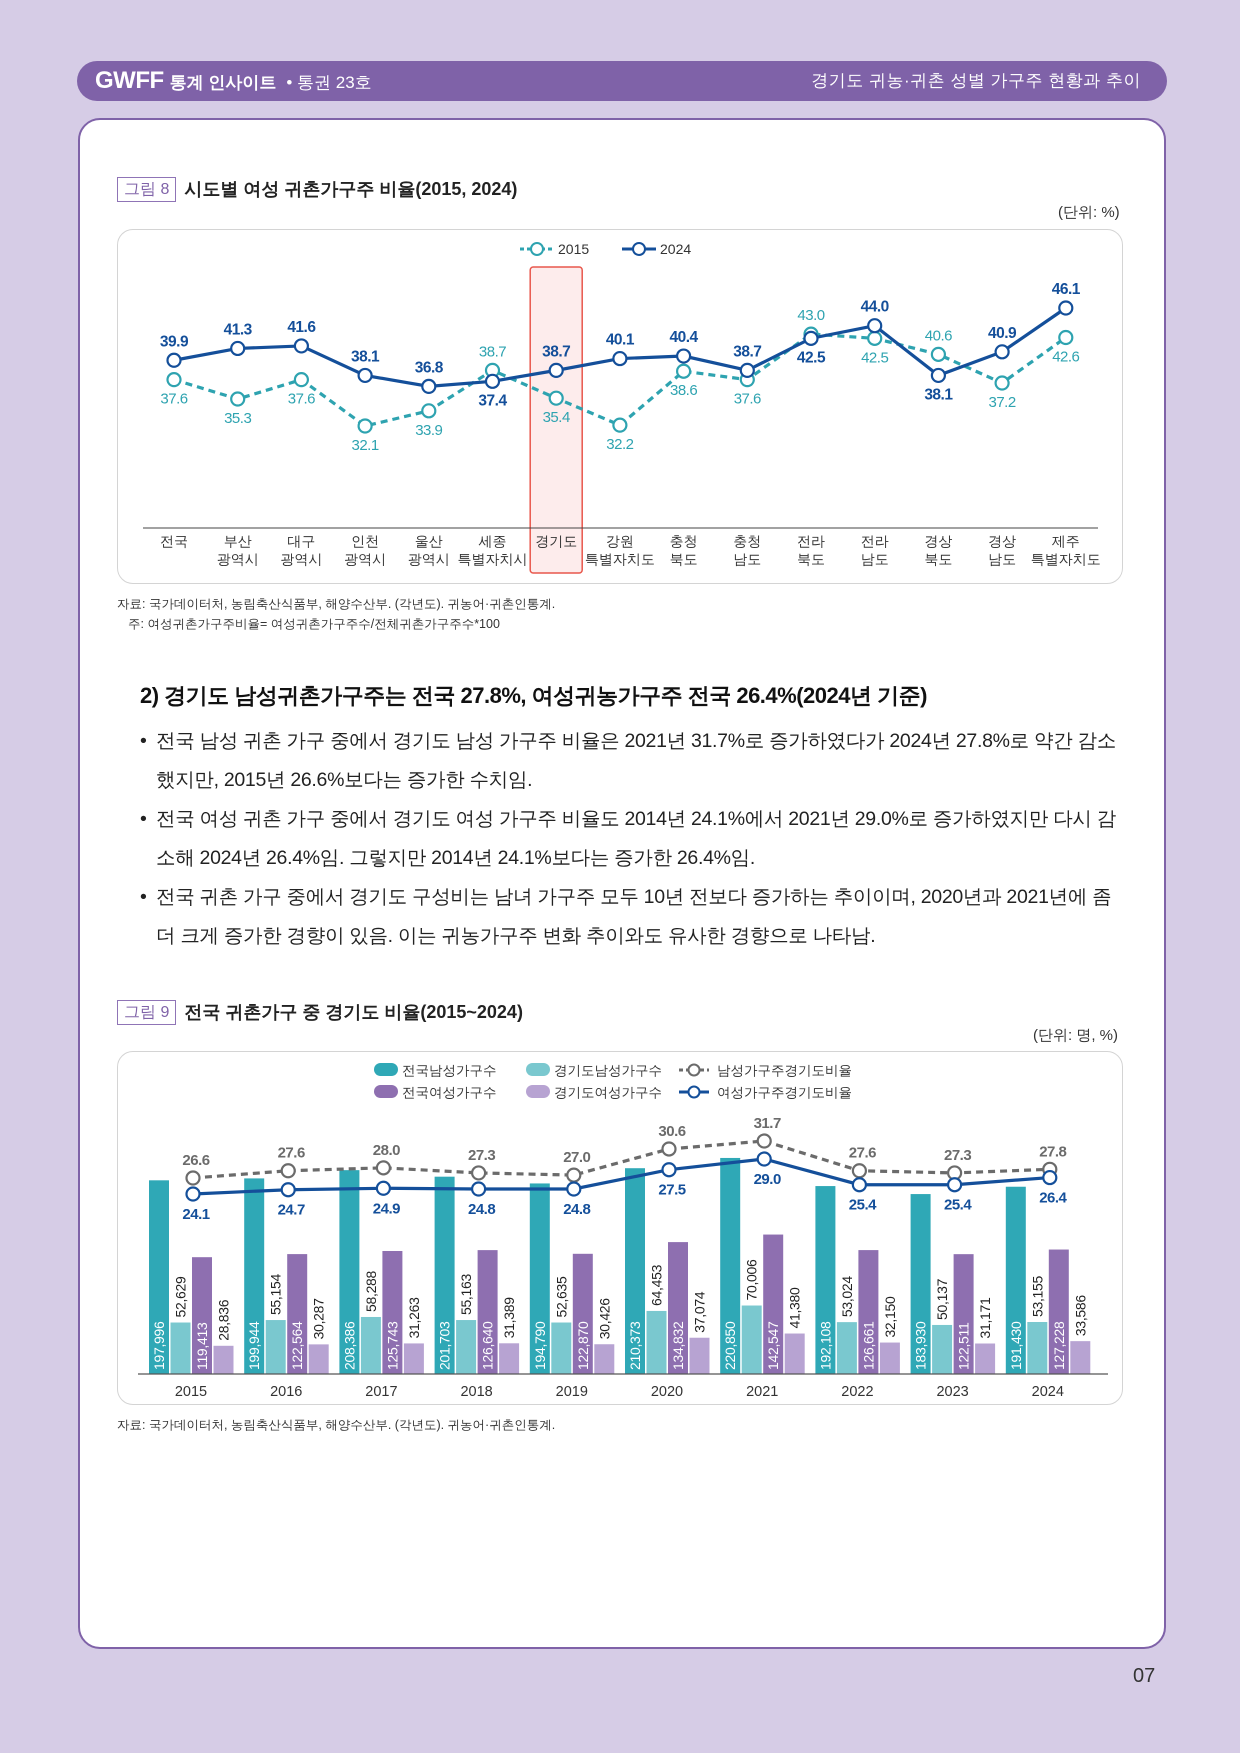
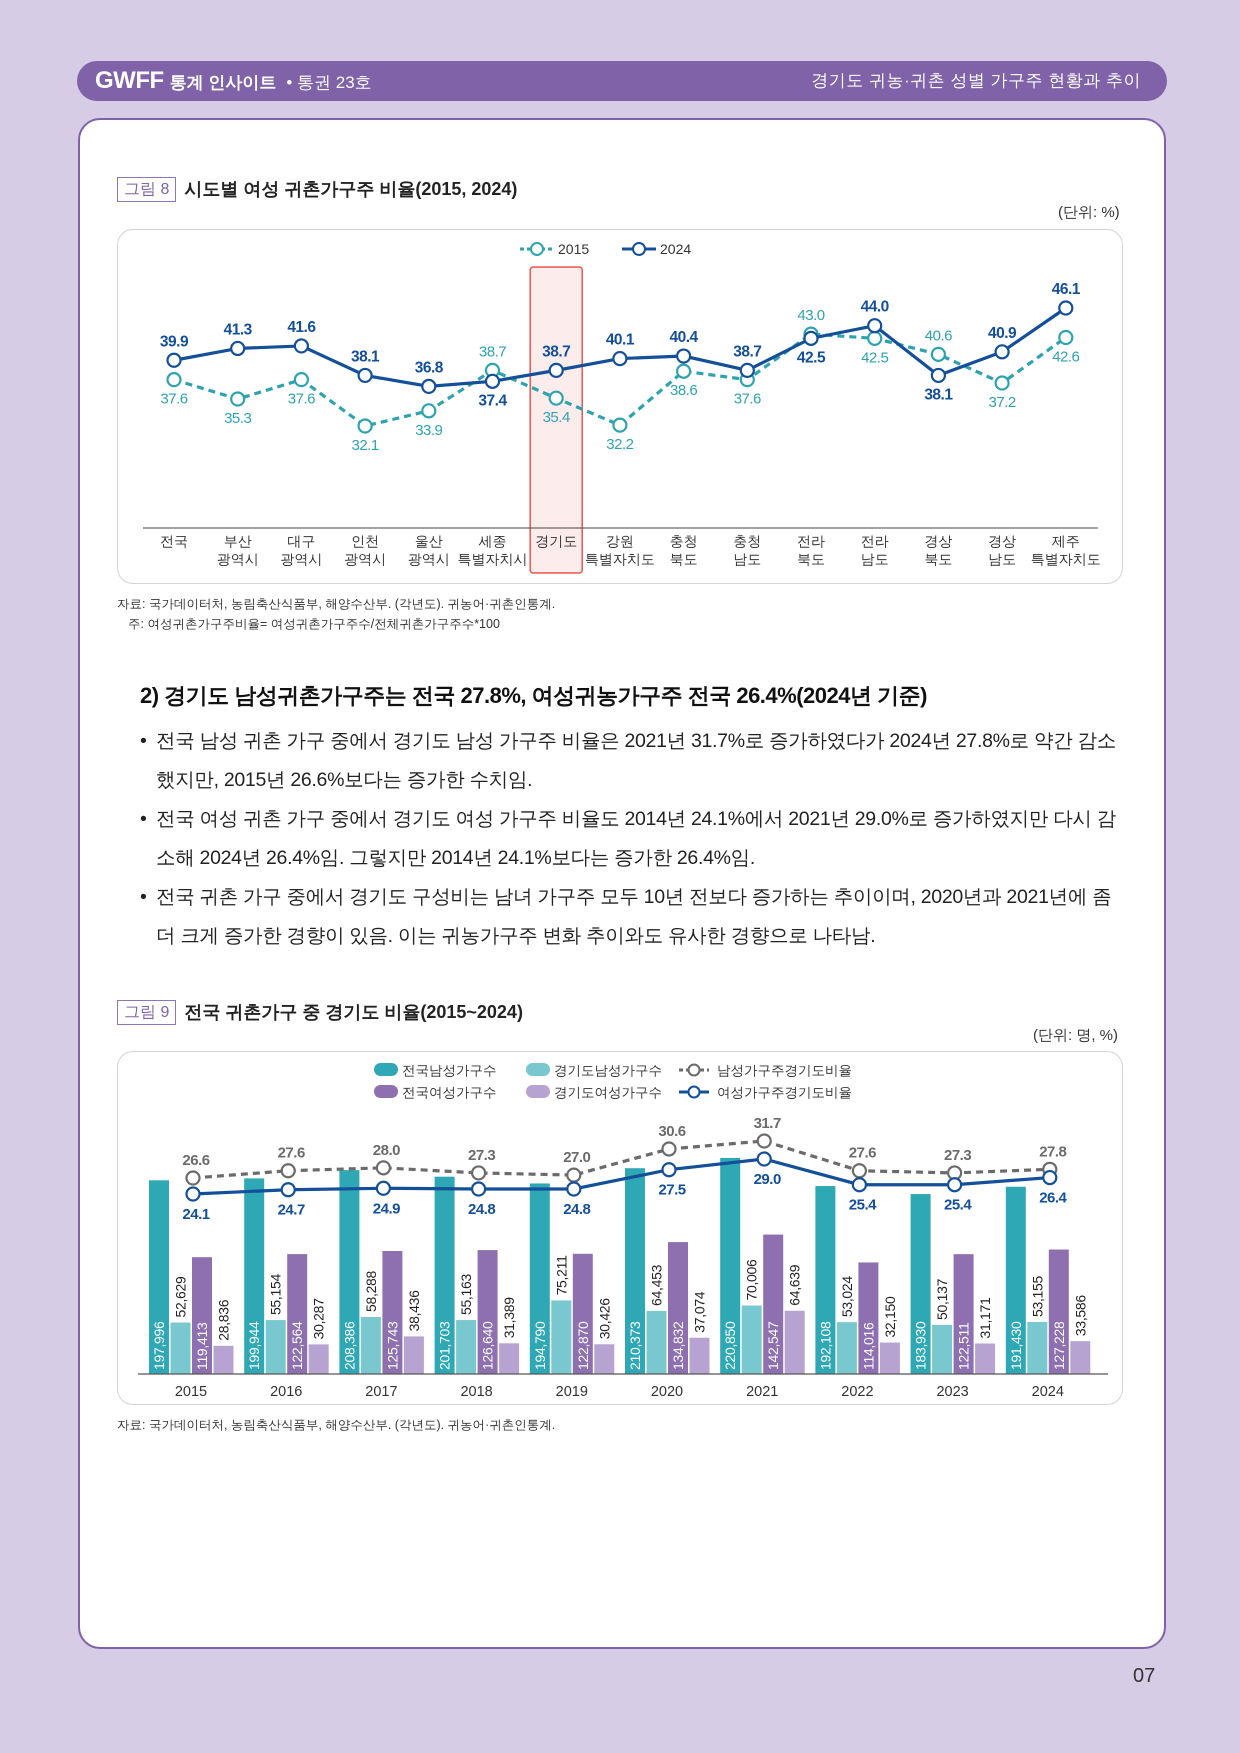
전국 귀촌가구 중 경기도 비율(2015~2024)/경기도여성가구수/2017: 31,263 -> 38,436
전국 귀촌가구 중 경기도 비율(2015~2024)/경기도남성가구수/2019: 52,635 -> 75,211
전국 귀촌가구 중 경기도 비율(2015~2024)/경기도여성가구수/2021: 41,380 -> 64,639
전국 귀촌가구 중 경기도 비율(2015~2024)/전국여성가구수/2022: 126,661 -> 114,016
